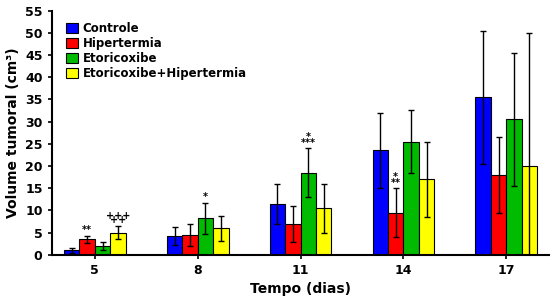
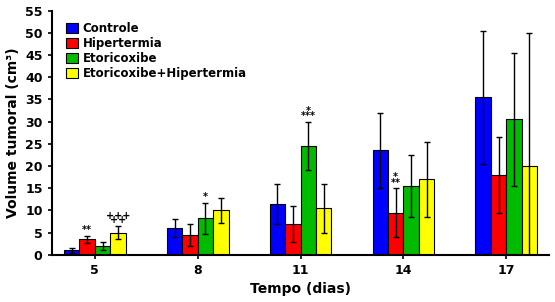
Controle/8: 4.2 -> 6.0
Etoricoxibe+Hipertermia/8: 6.0 -> 10.0
Etoricoxibe/11: 18.5 -> 24.5
Etoricoxibe/14: 25.5 -> 15.5
